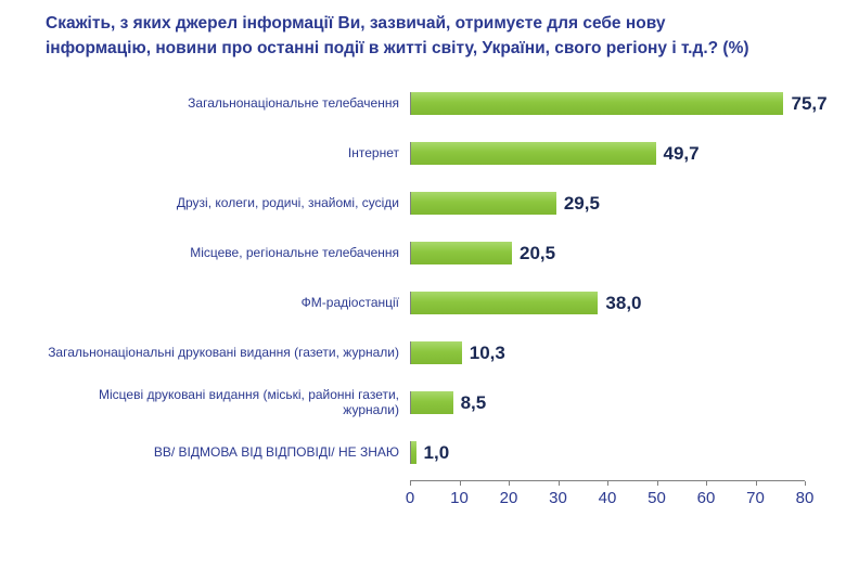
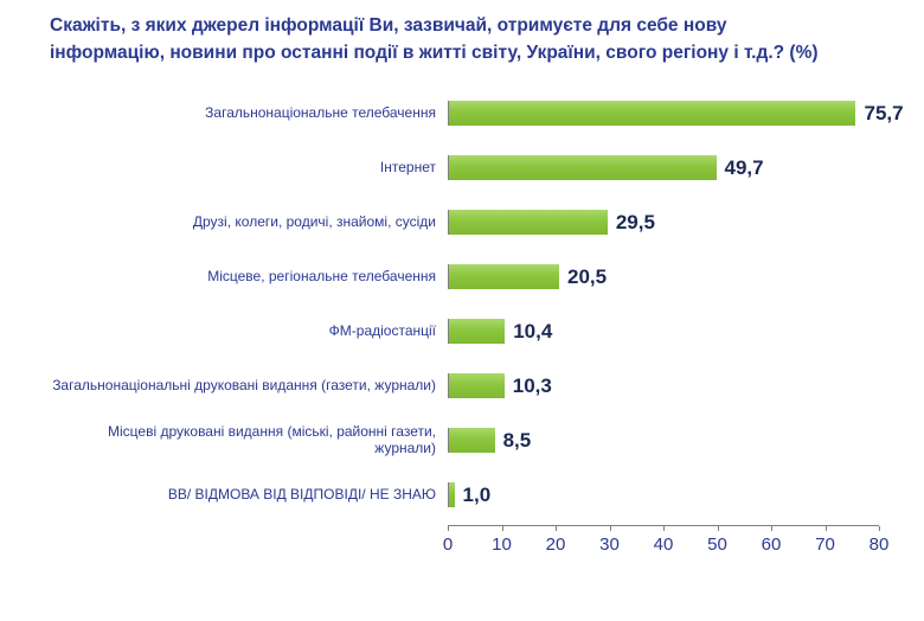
ФМ-радіостанції: 38,0 -> 10,4
